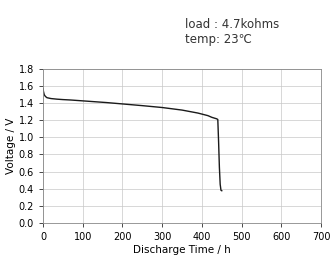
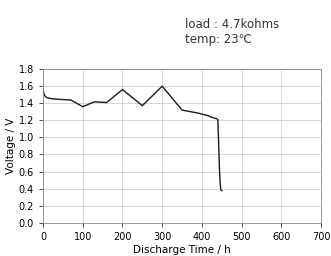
100: 1.43 -> 1.36
200: 1.39 -> 1.56
300: 1.35 -> 1.60
